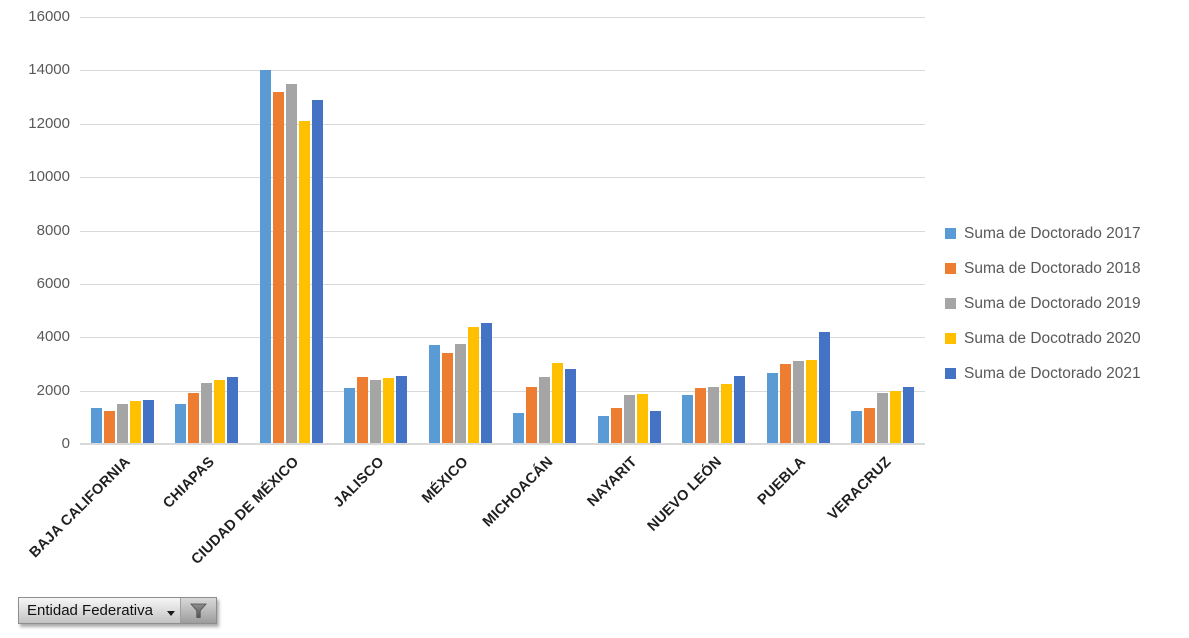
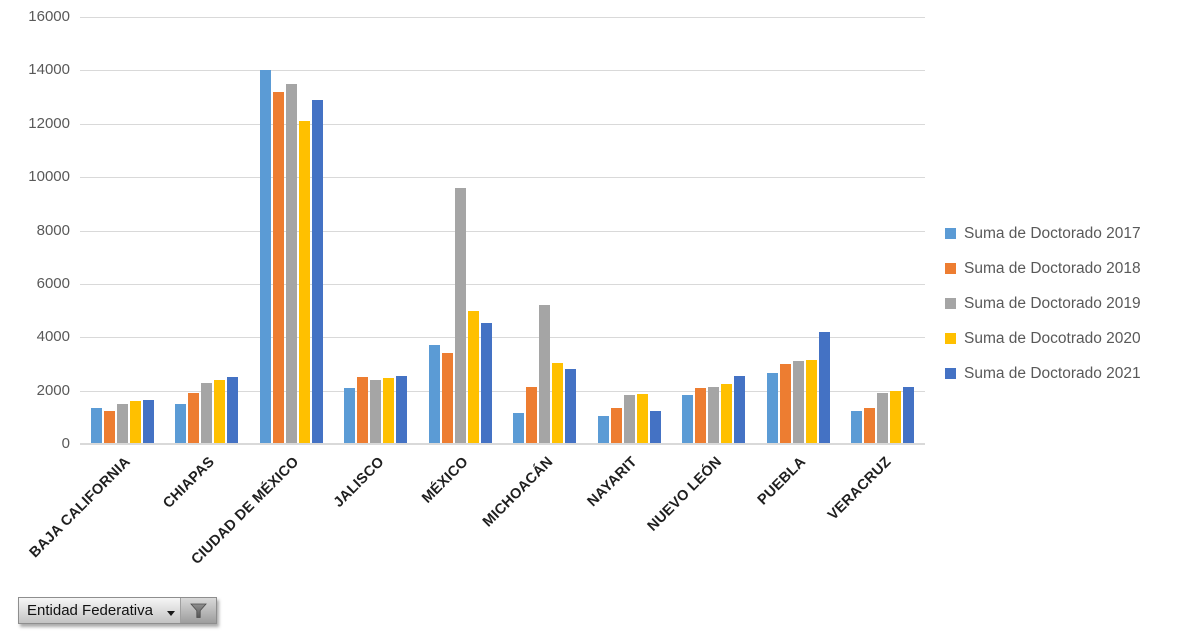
Suma de Doctorado 2019/MÉXICO: 3800 -> 9600
Suma de Docotrado 2020/MÉXICO: 4400 -> 5000
Suma de Doctorado 2019/MICHOACÁN: 2500 -> 5200
